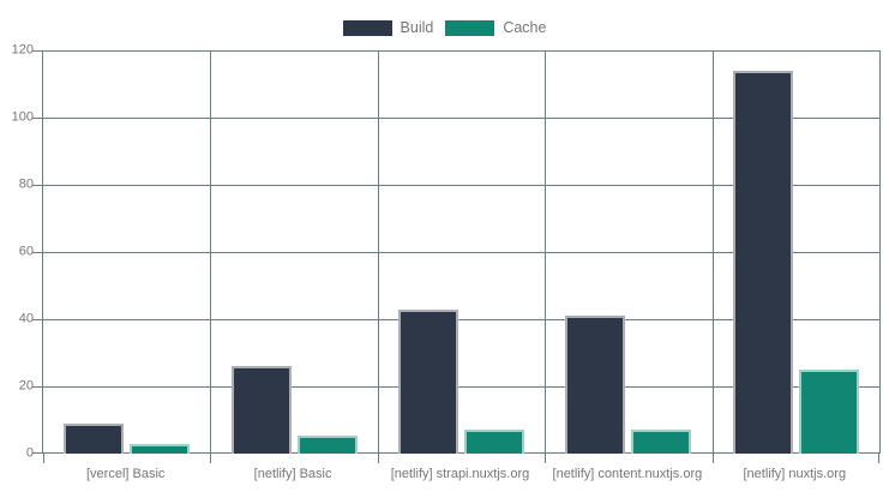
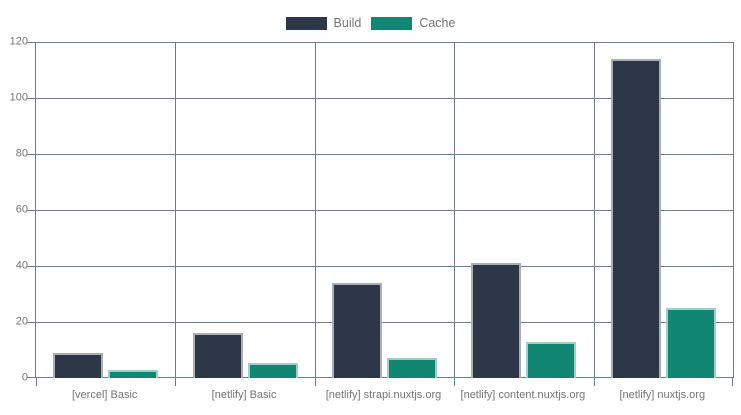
Build/[netlify] Basic: 26 -> 16
Build/[netlify] strapi.nuxtjs.org: 43 -> 34
Cache/[netlify] content.nuxtjs.org: 7 -> 13
